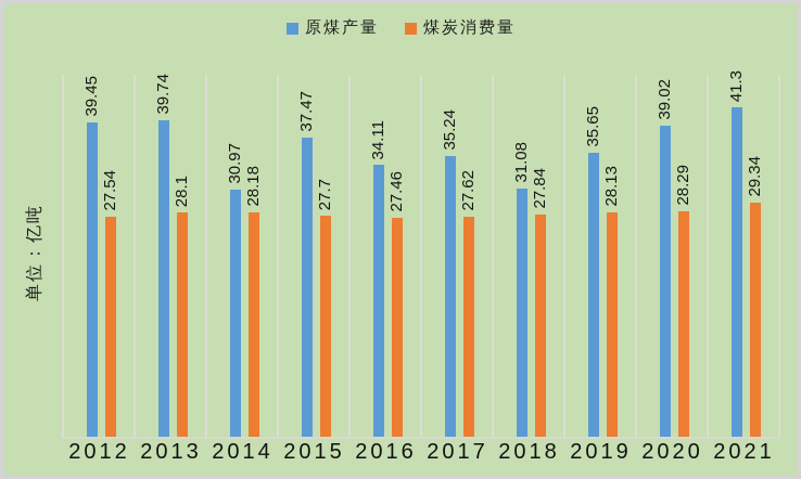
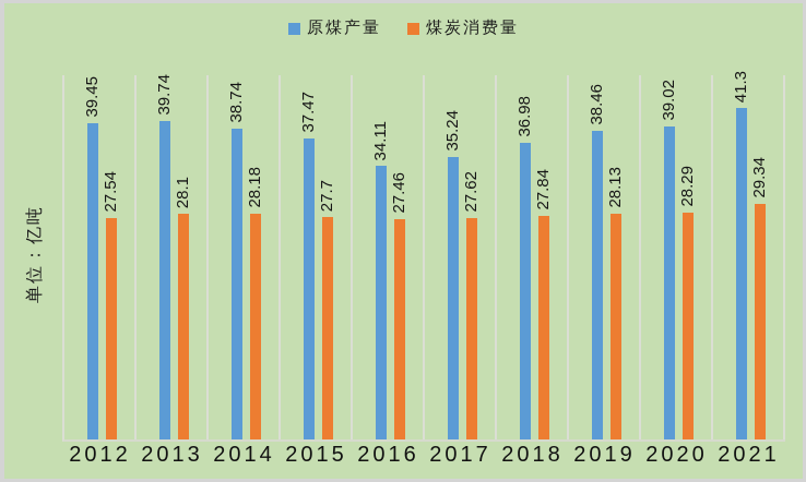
原煤产量/2014: 30.97 -> 38.74
原煤产量/2018: 31.08 -> 36.98
原煤产量/2019: 35.65 -> 38.46
